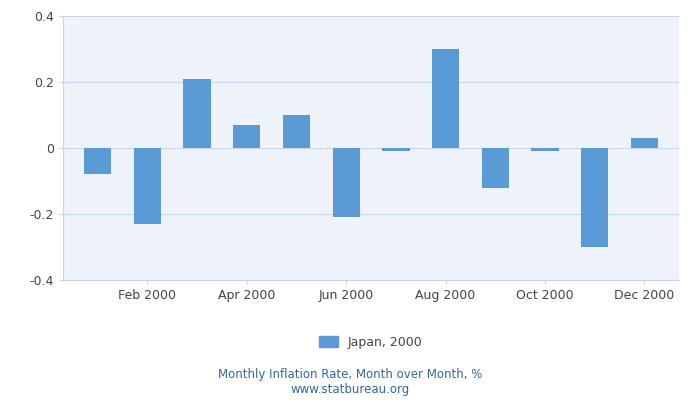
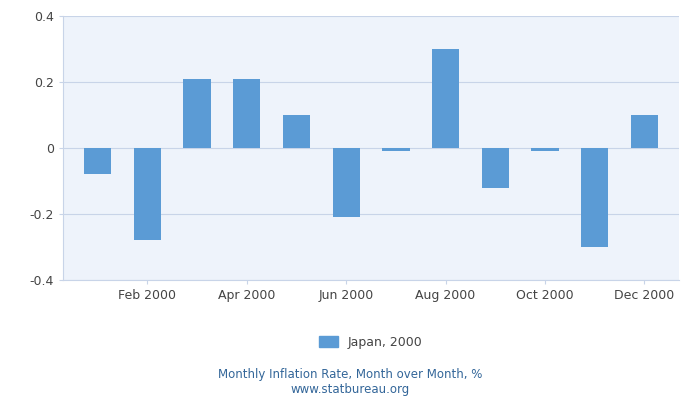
Feb 2000: -0.23 -> -0.28
Apr 2000: 0.07 -> 0.21
Dec 2000: 0.03 -> 0.10
